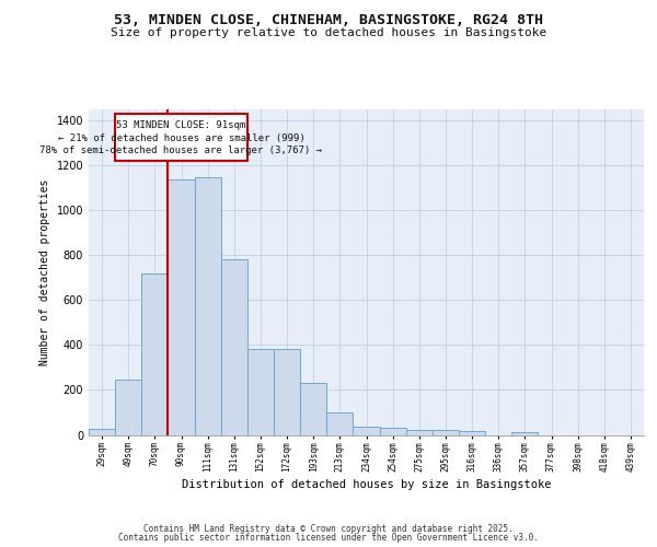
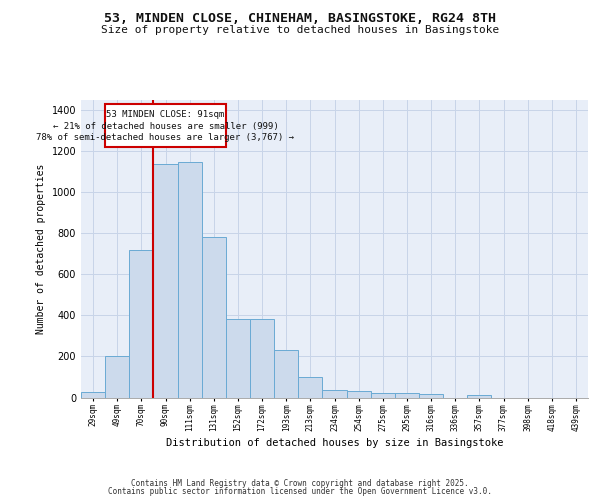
49sqm: 245 -> 200
